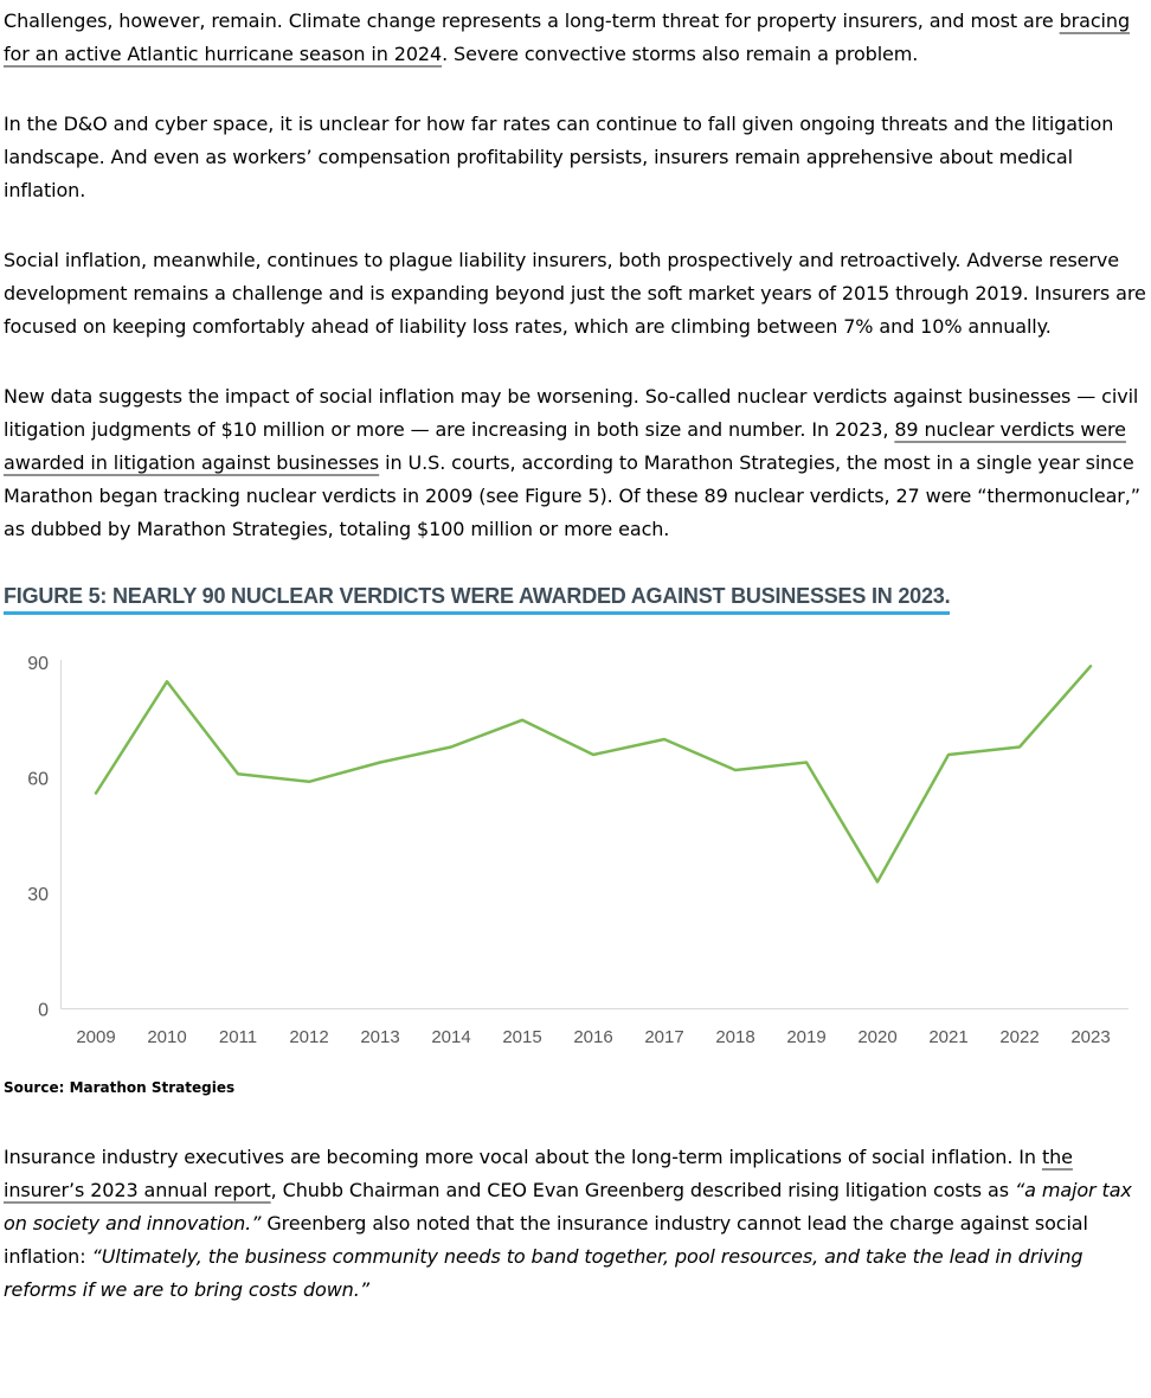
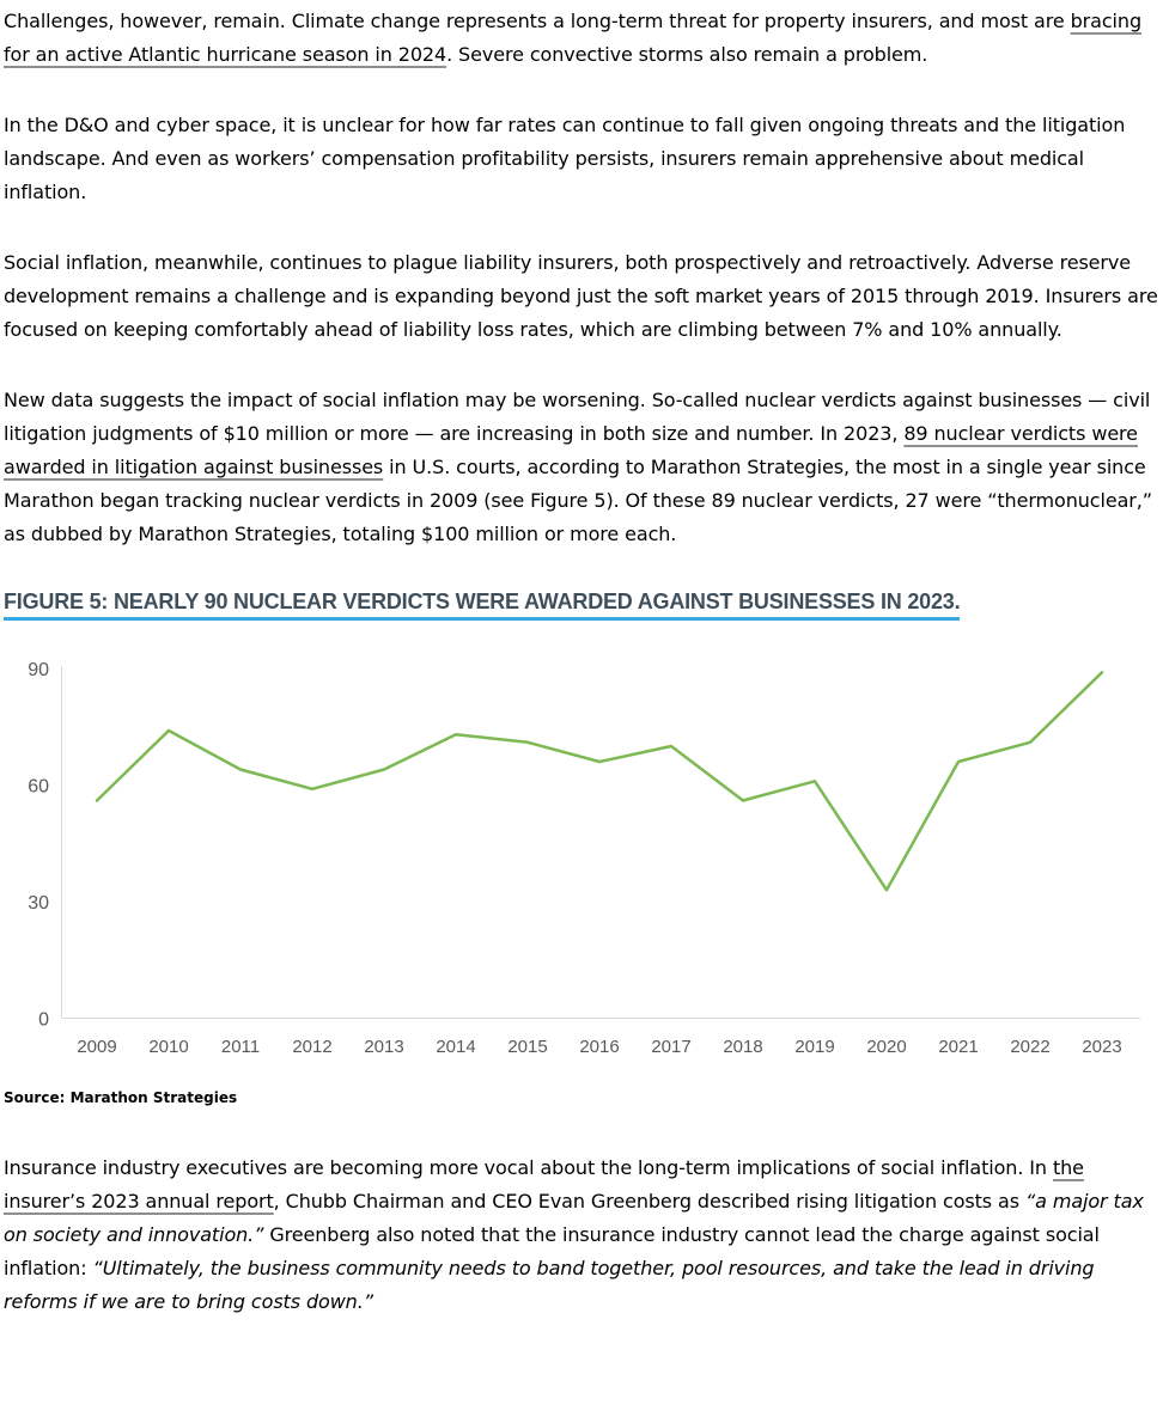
2010: 85 -> 74
2011: 61 -> 64
2014: 68 -> 73
2015: 75 -> 71
2018: 62 -> 56
2019: 64 -> 61
2022: 68 -> 71
